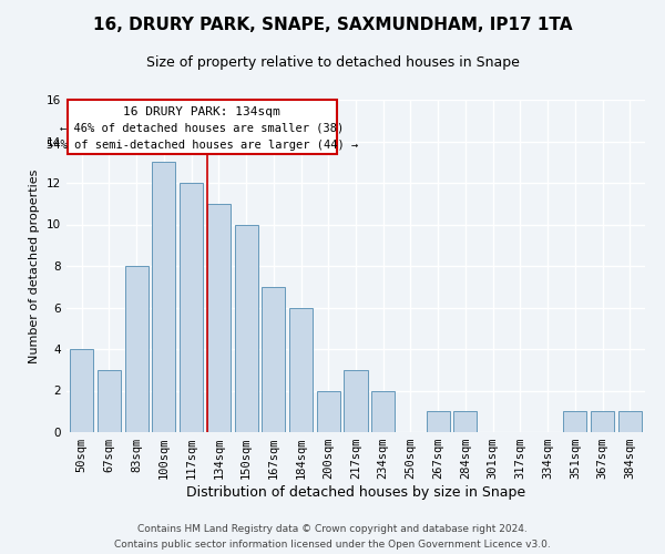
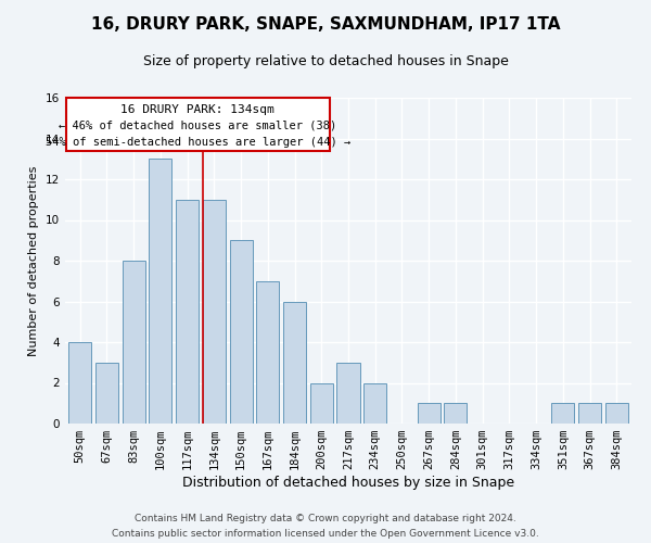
117sqm: 12 -> 11
150sqm: 10 -> 9
